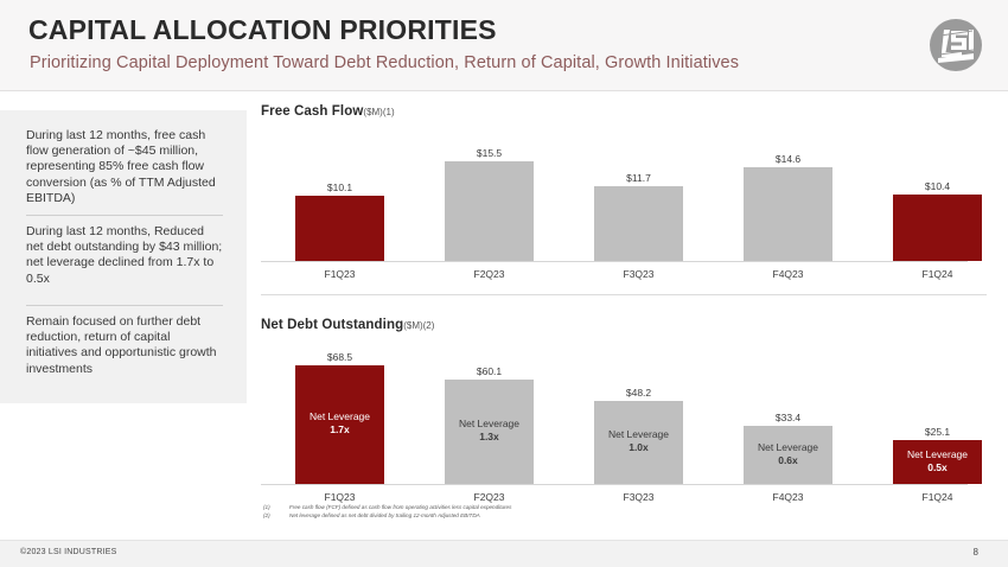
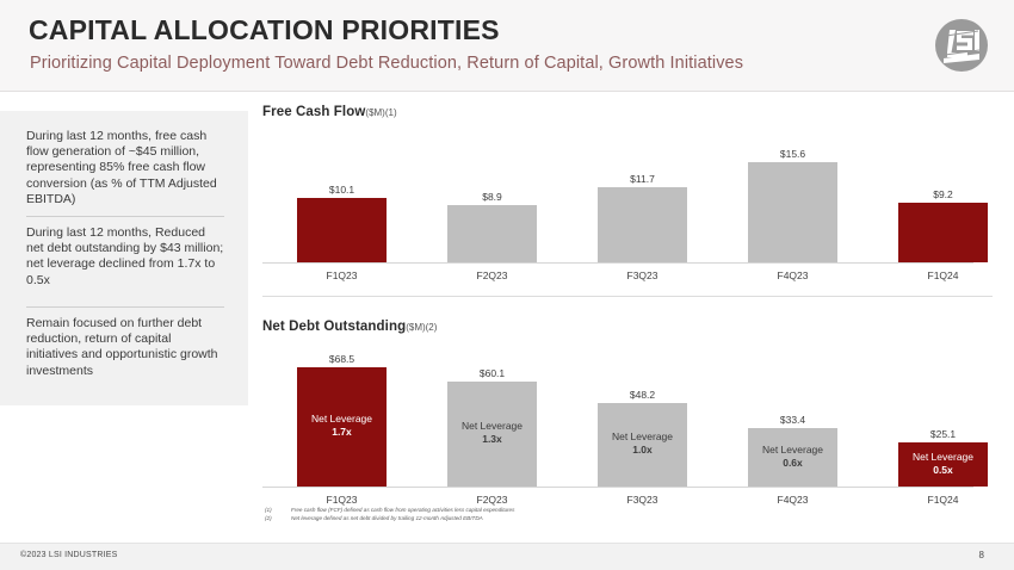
Free Cash Flow ($M)(1)/F2Q23: $15.5 -> $8.9
Free Cash Flow ($M)(1)/F4Q23: $14.6 -> $15.6
Free Cash Flow ($M)(1)/F1Q24: $10.4 -> $9.2
